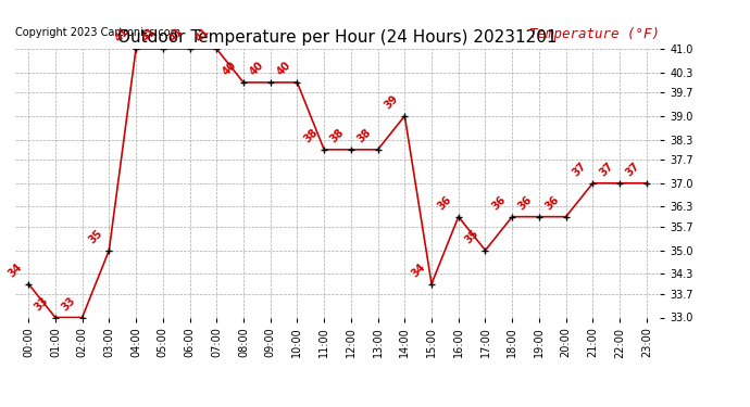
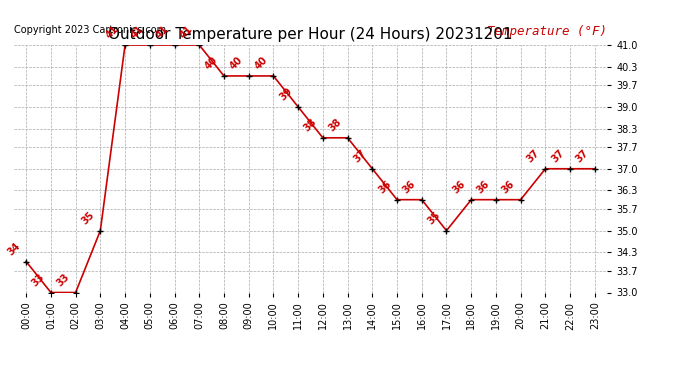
11:00: 38 -> 39
14:00: 39 -> 37
15:00: 34 -> 36
